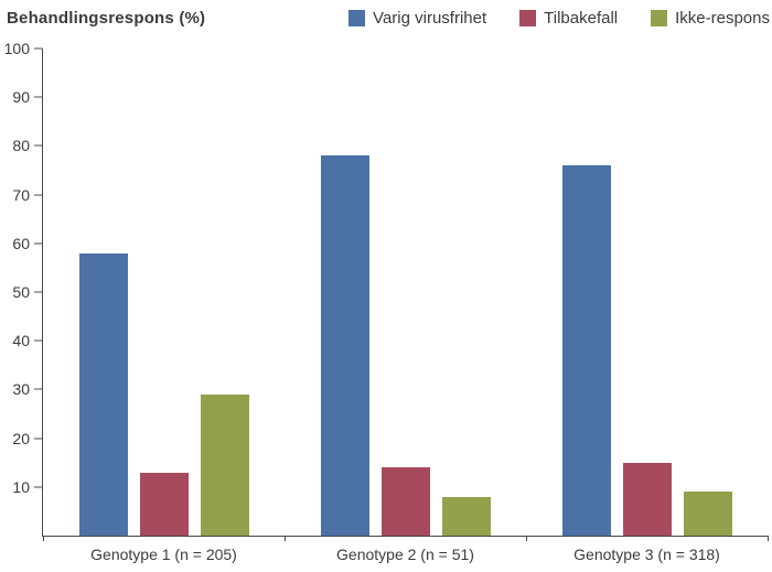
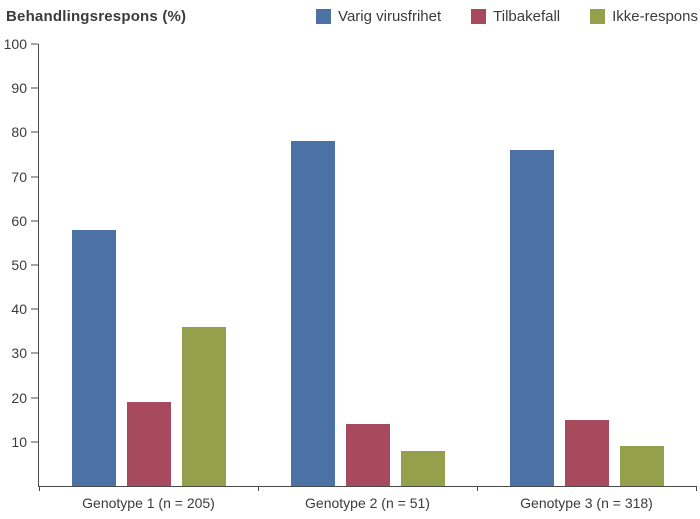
Tilbakefall/Genotype 1 (n = 205): 13 -> 19
Ikke-respons/Genotype 1 (n = 205): 29 -> 36
